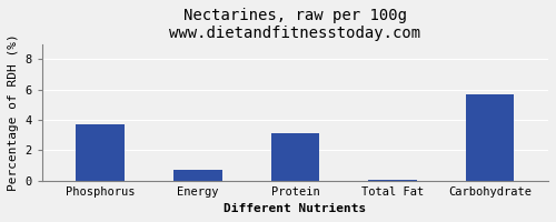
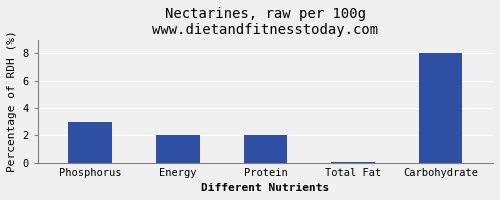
Phosphorus: 3.7 -> 3.0
Energy: 0.7 -> 2.0
Protein: 3.1 -> 2.0
Carbohydrate: 5.7 -> 8.0
